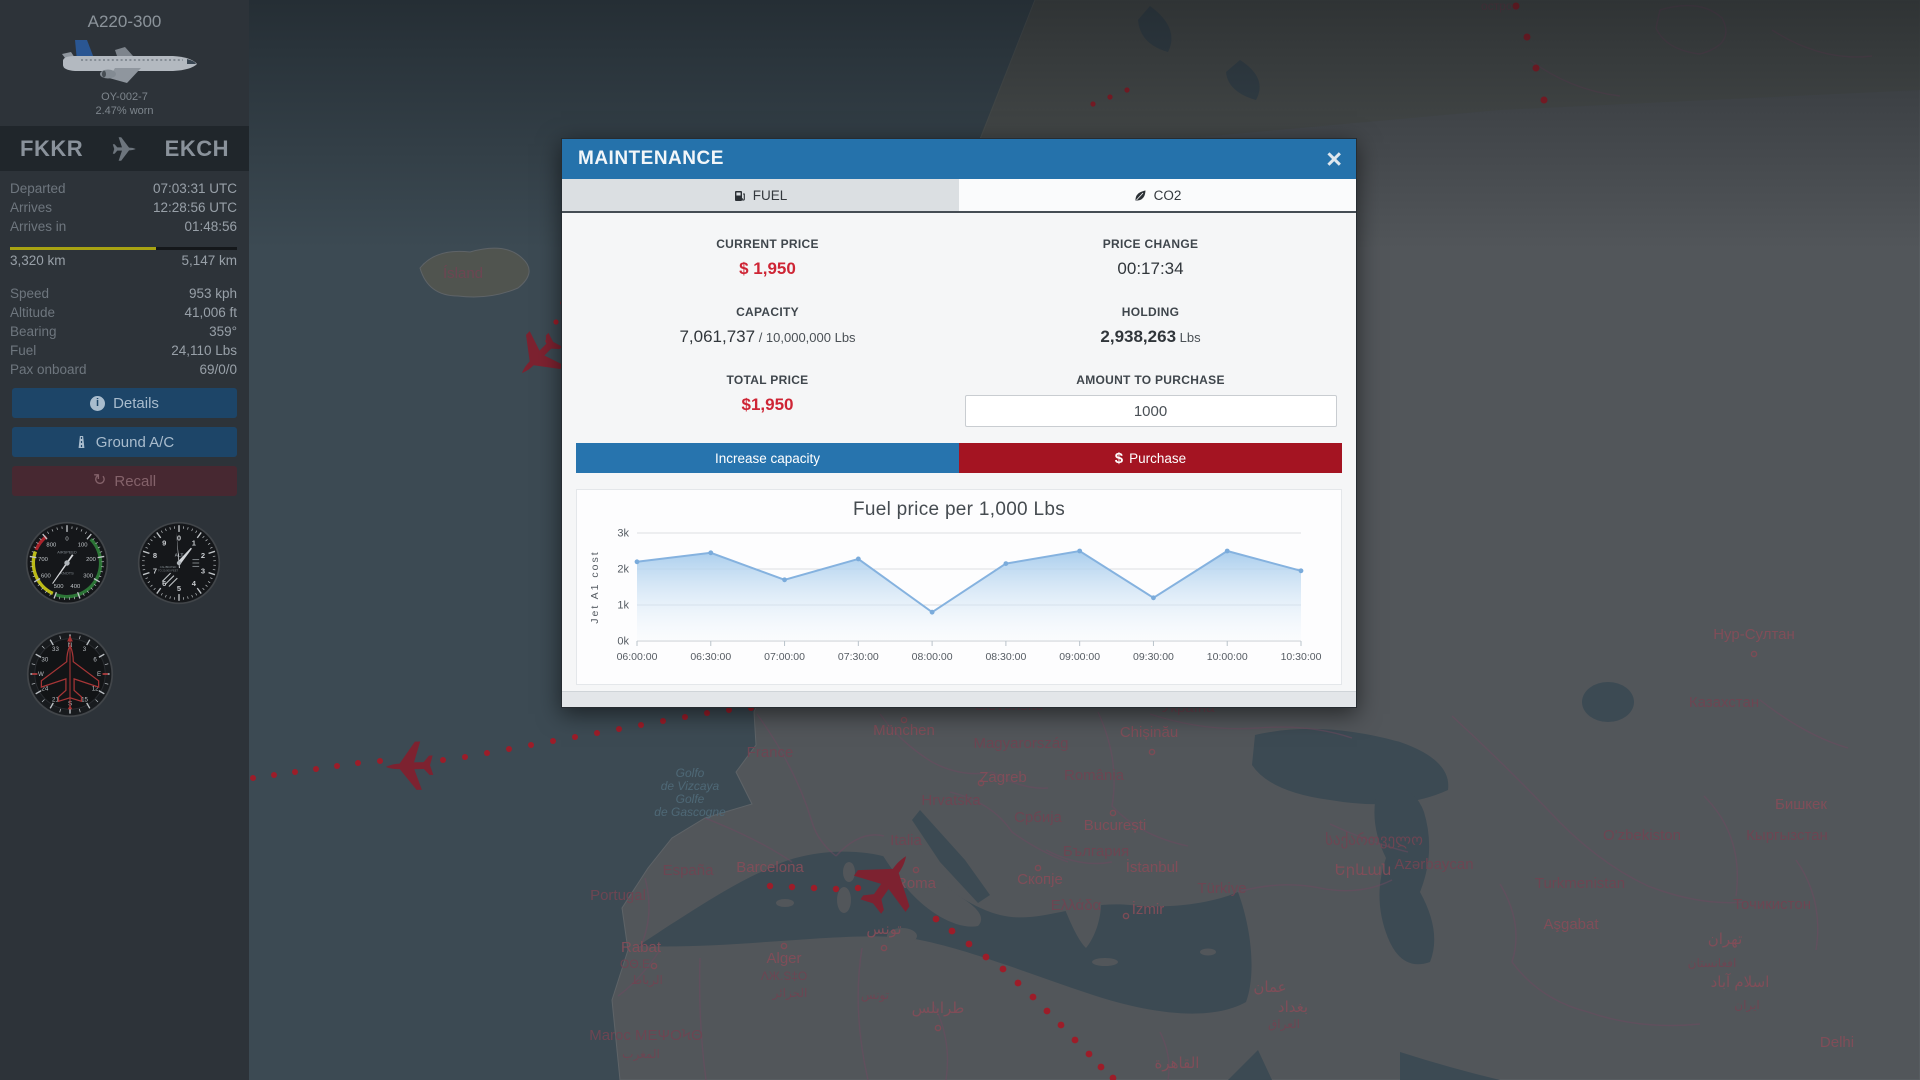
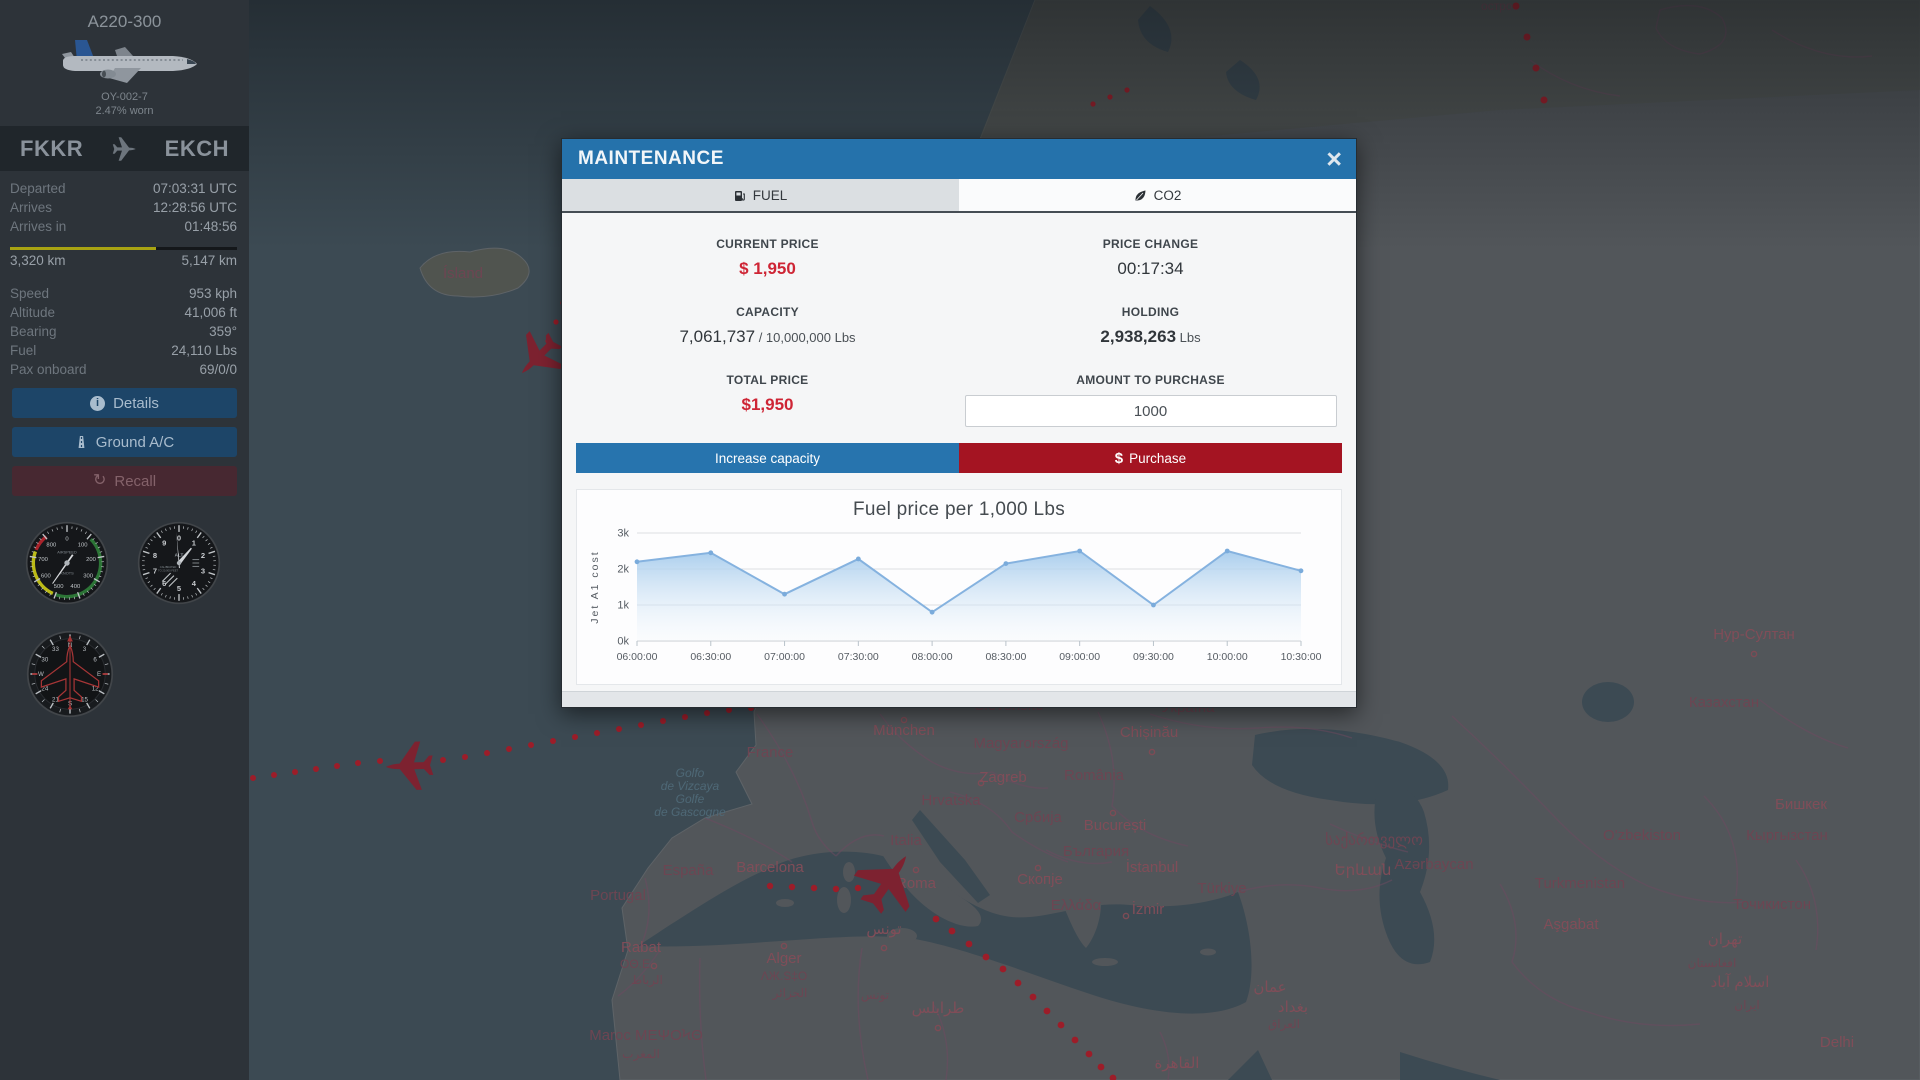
07:00:00: 1.7k -> 1.3k
09:30:00: 1.2k -> 1.0k
